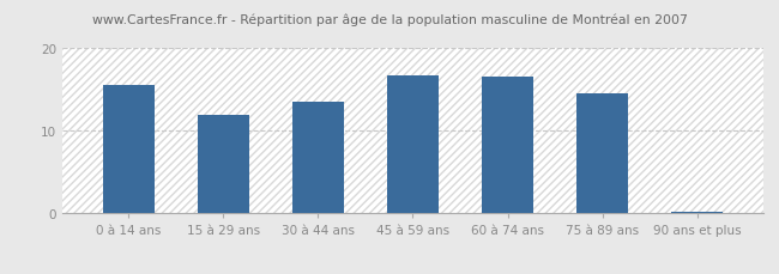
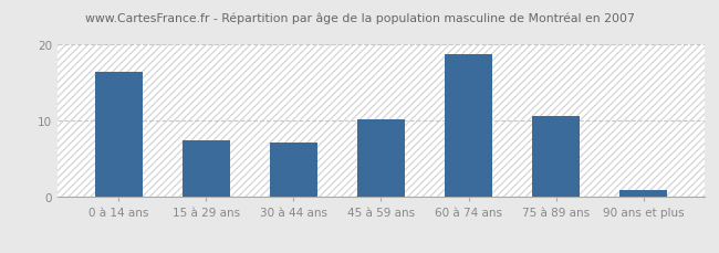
0 à 14 ans: 15.5 -> 16.4
15 à 29 ans: 12.0 -> 7.4
30 à 44 ans: 13.5 -> 7.2
45 à 59 ans: 16.7 -> 10.2
60 à 74 ans: 16.6 -> 18.8
75 à 89 ans: 14.5 -> 10.6
90 ans et plus: 0.2 -> 1.0
